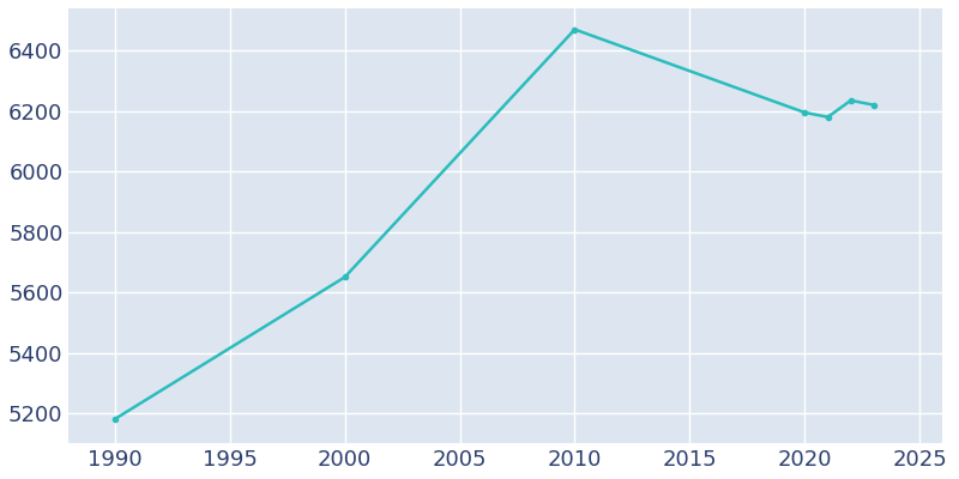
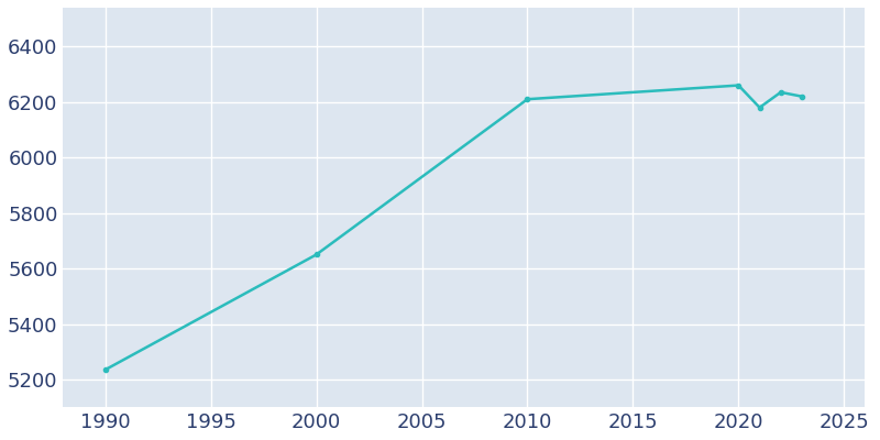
1990: 5180 -> 5235
2010: 6470 -> 6210
2020: 6195 -> 6260
